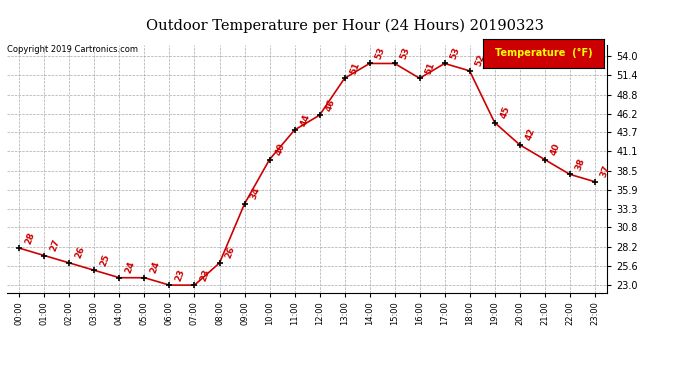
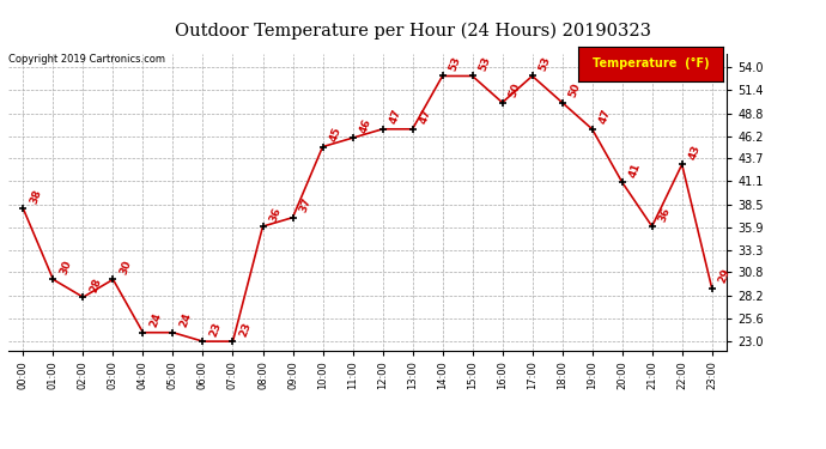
00:00: 28 -> 38
01:00: 27 -> 30
02:00: 26 -> 28
03:00: 25 -> 30
08:00: 26 -> 36
09:00: 34 -> 37
10:00: 40 -> 45
11:00: 44 -> 46
12:00: 46 -> 47
13:00: 51 -> 47
16:00: 51 -> 50
18:00: 52 -> 50
19:00: 45 -> 47
20:00: 42 -> 41
21:00: 40 -> 36
22:00: 38 -> 43
23:00: 37 -> 29
